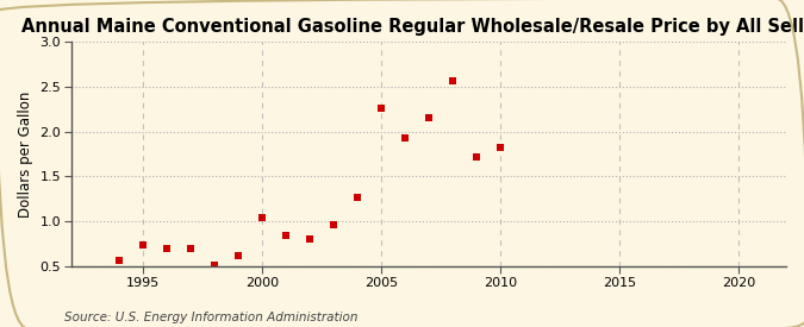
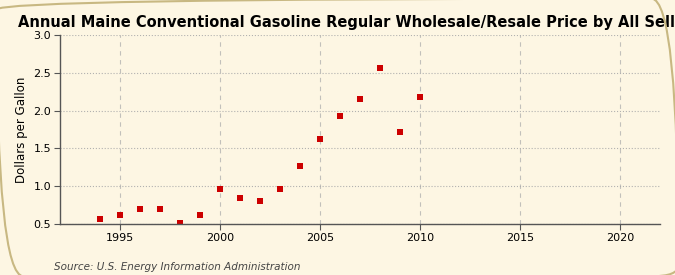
1995: 0.74 -> 0.62
2000: 1.04 -> 0.96
2005: 2.26 -> 1.63
2010: 1.82 -> 2.18
